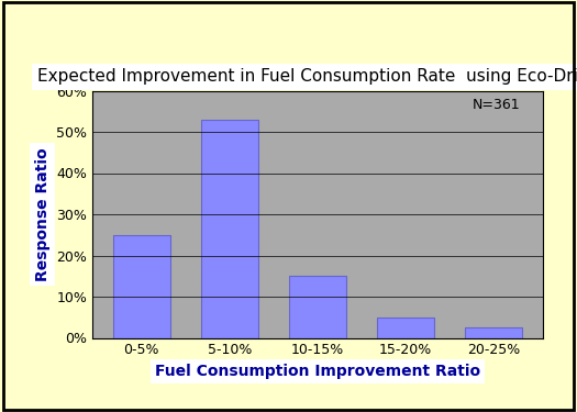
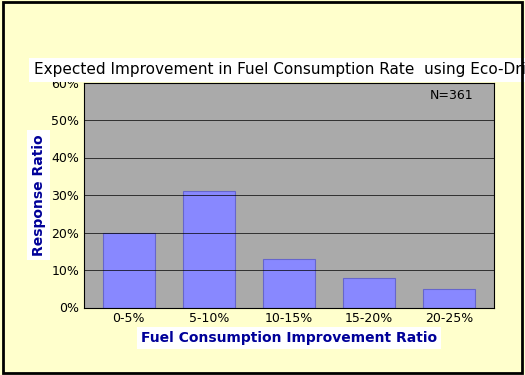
0-5%: 25.0% -> 20.0%
5-10%: 53.0% -> 31.0%
10-15%: 15.0% -> 13.0%
15-20%: 5.0% -> 8.0%
20-25%: 2.5% -> 5.0%
